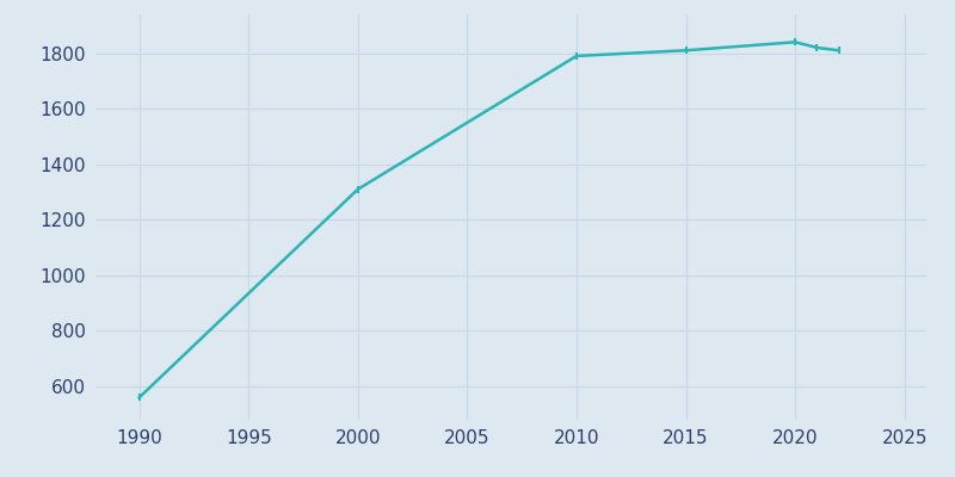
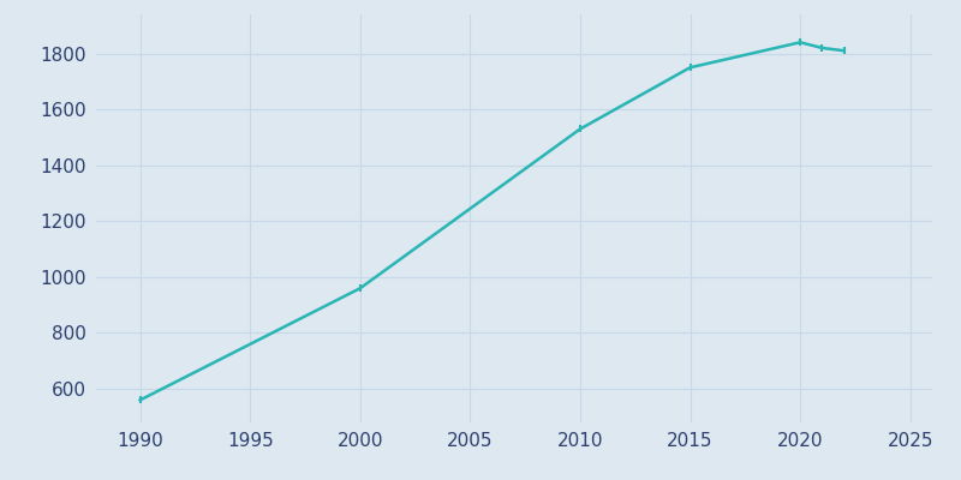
2000: 1310 -> 960
2010: 1790 -> 1530
2015: 1810 -> 1750
